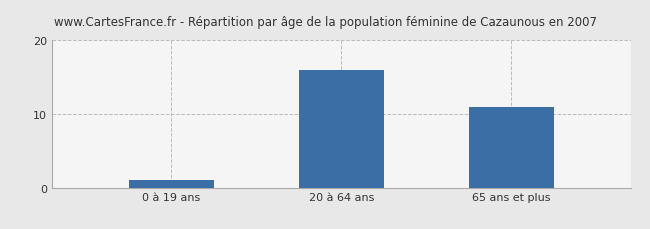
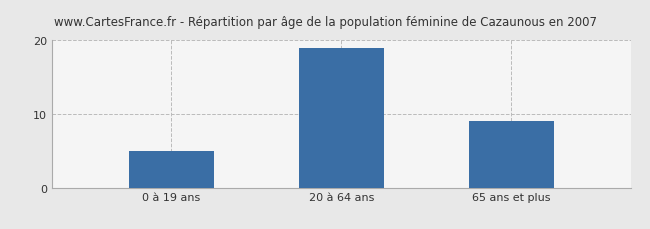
0 à 19 ans: 1 -> 5
20 à 64 ans: 16 -> 19
65 ans et plus: 11 -> 9
